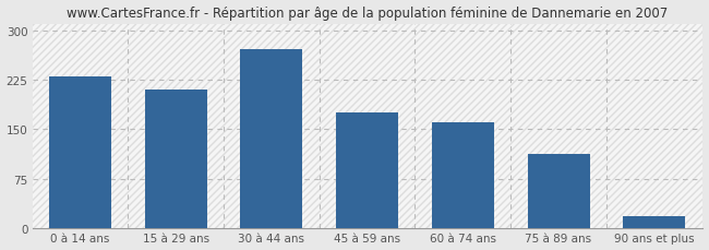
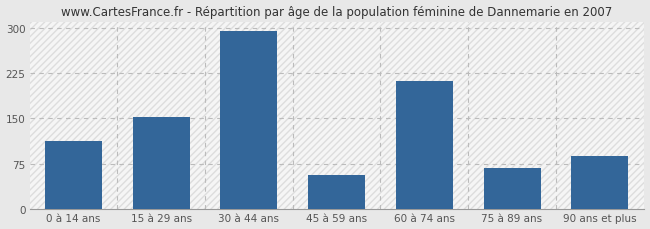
0 à 14 ans: 230 -> 112
15 à 29 ans: 210 -> 152
30 à 44 ans: 272 -> 294
45 à 59 ans: 175 -> 56
60 à 74 ans: 160 -> 212
75 à 89 ans: 113 -> 68
90 ans et plus: 18 -> 88
